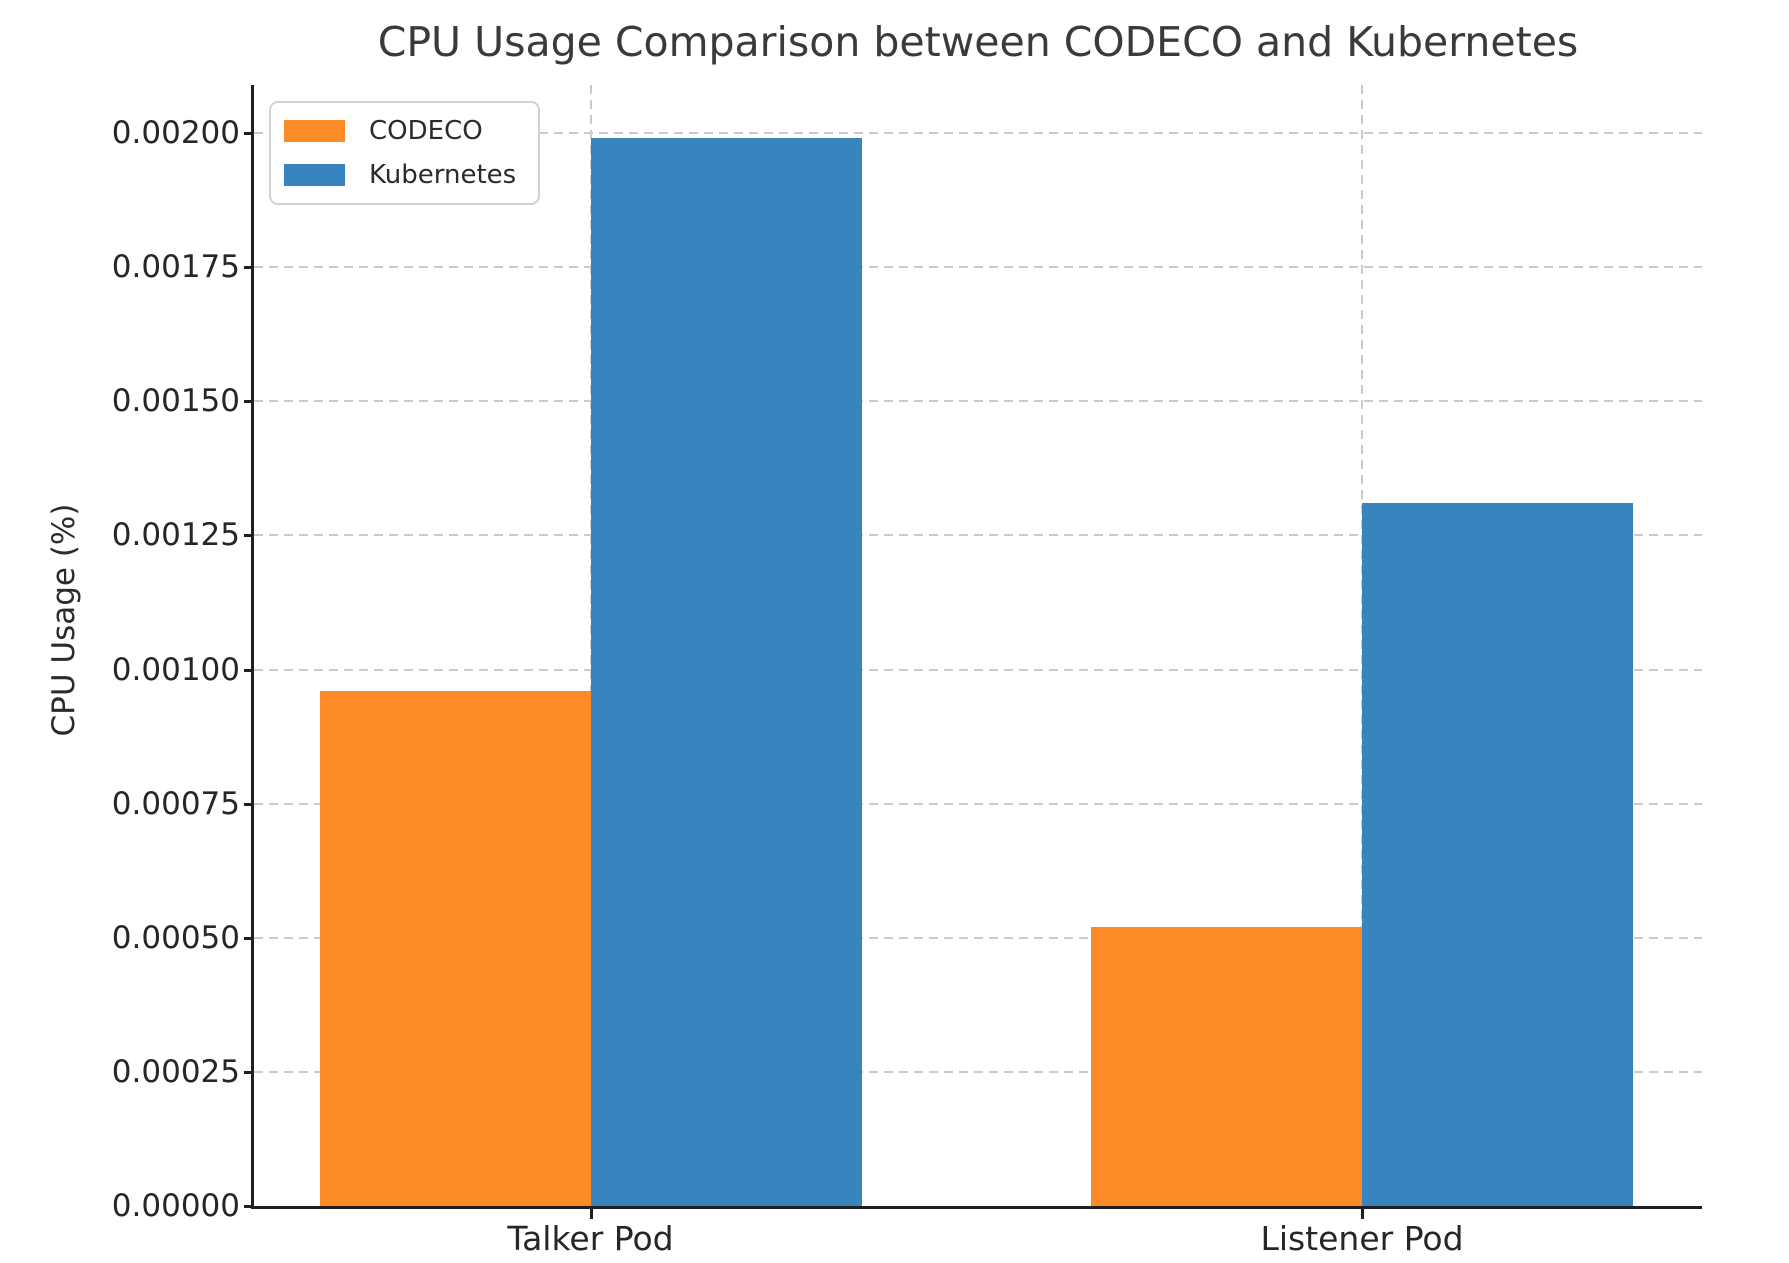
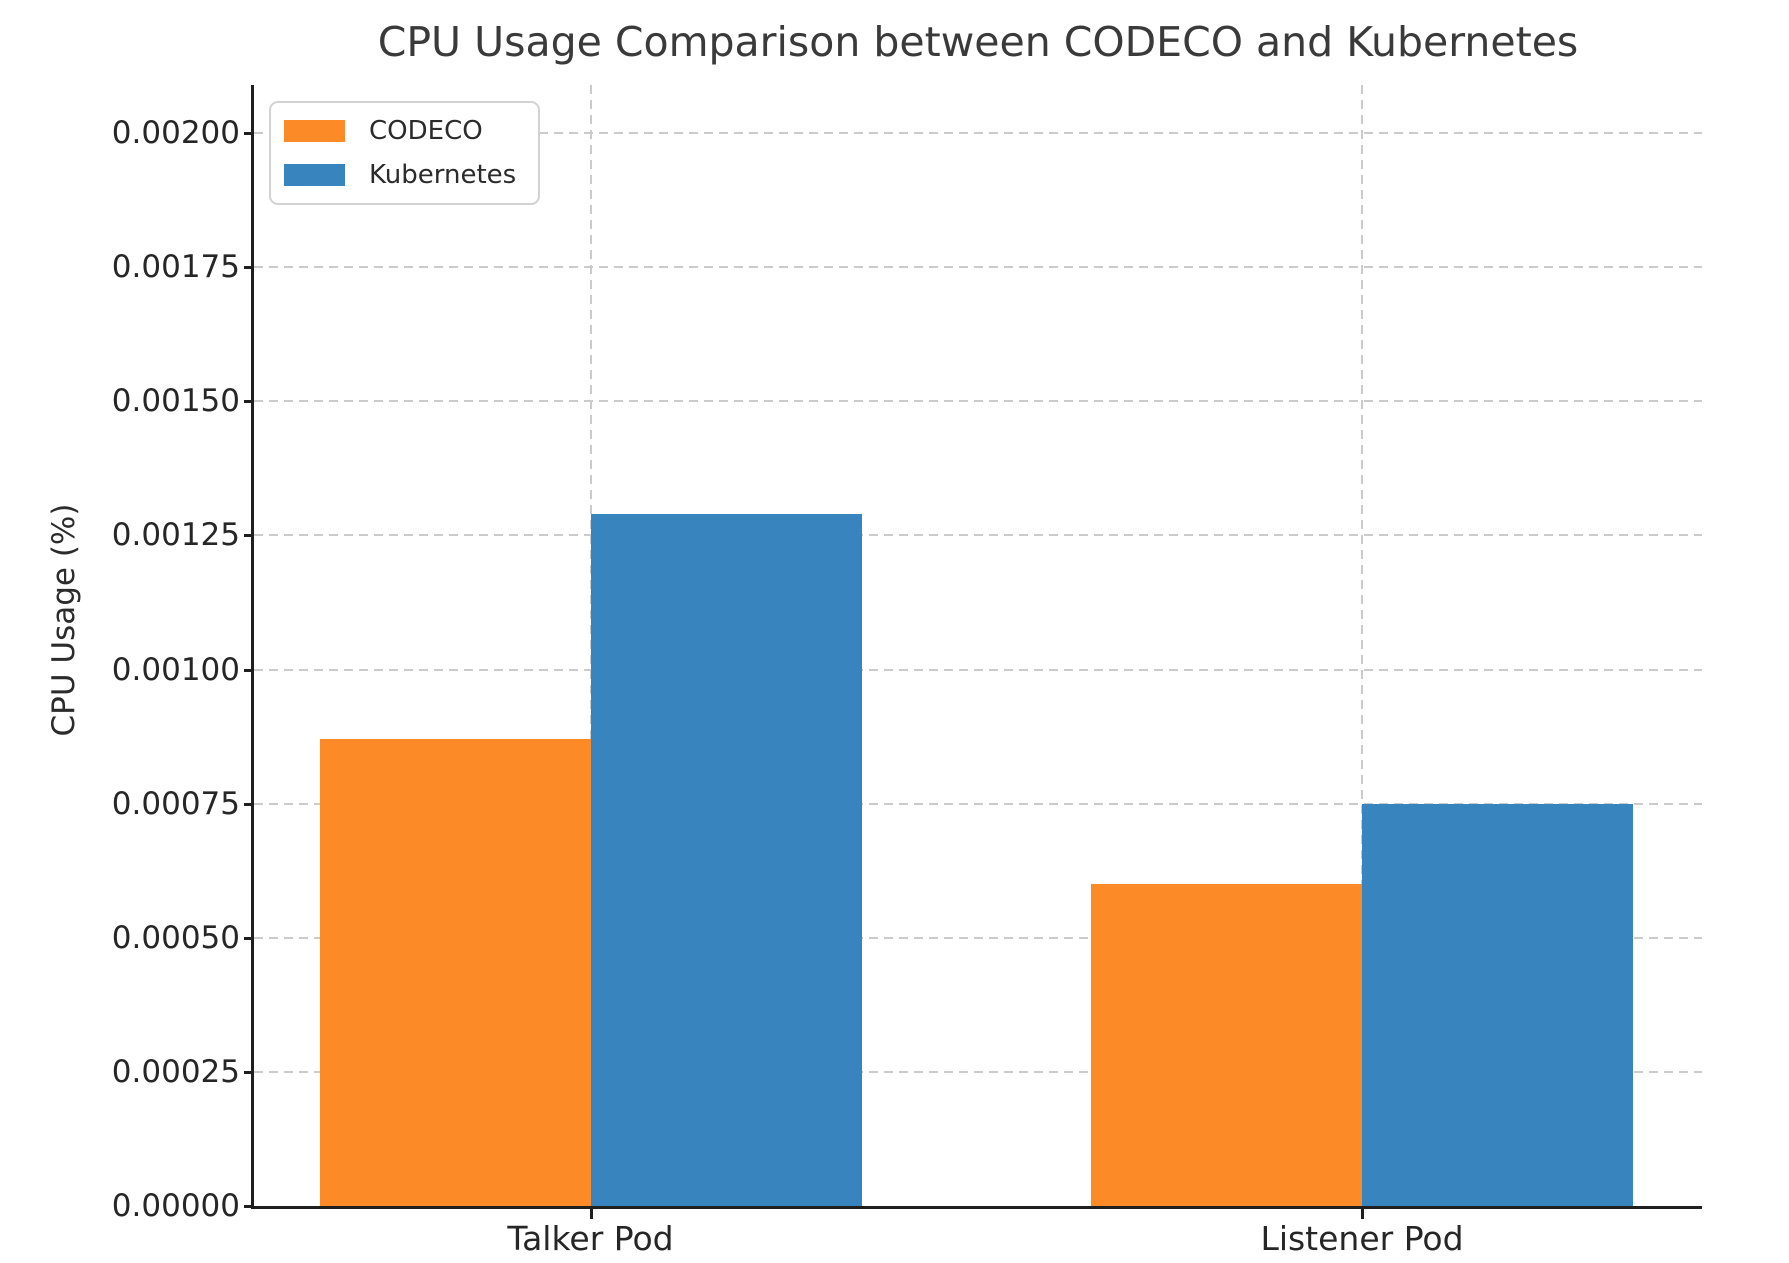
CODECO/Talker Pod: 0.00096 -> 0.00087
Kubernetes/Talker Pod: 0.00199 -> 0.00129
CODECO/Listener Pod: 0.00052 -> 0.00060
Kubernetes/Listener Pod: 0.00131 -> 0.00075
